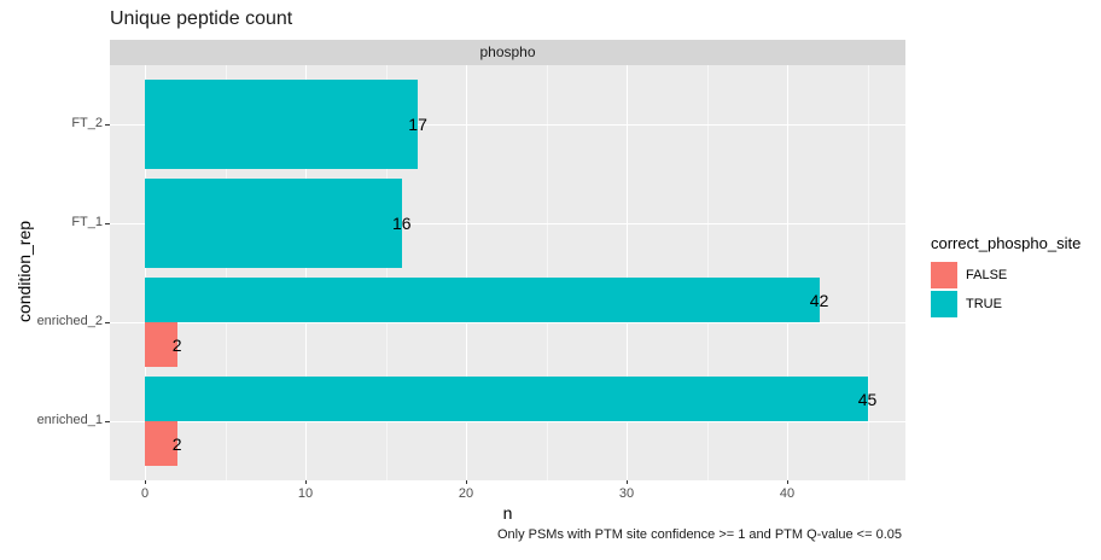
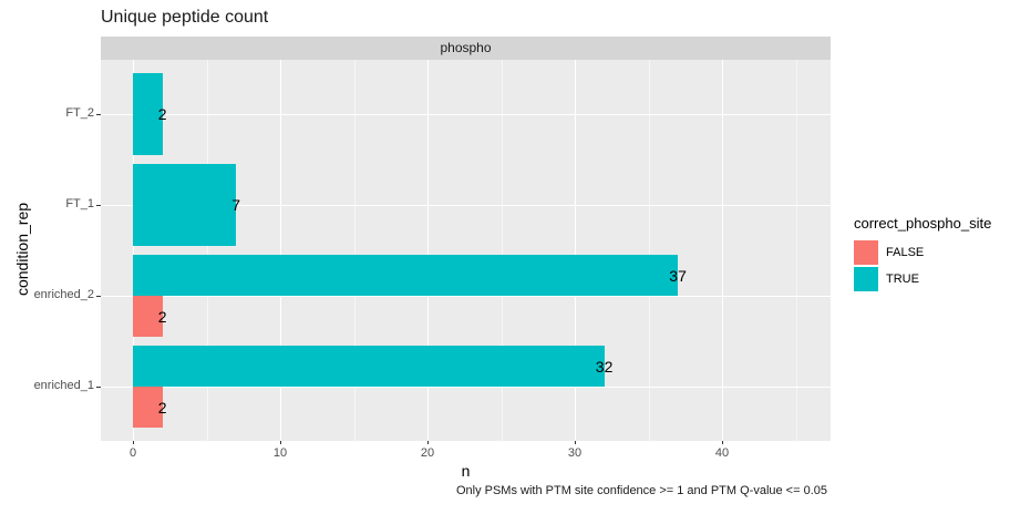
TRUE/FT_2: 17 -> 2
TRUE/FT_1: 16 -> 7
TRUE/enriched_2: 42 -> 37
TRUE/enriched_1: 45 -> 32
